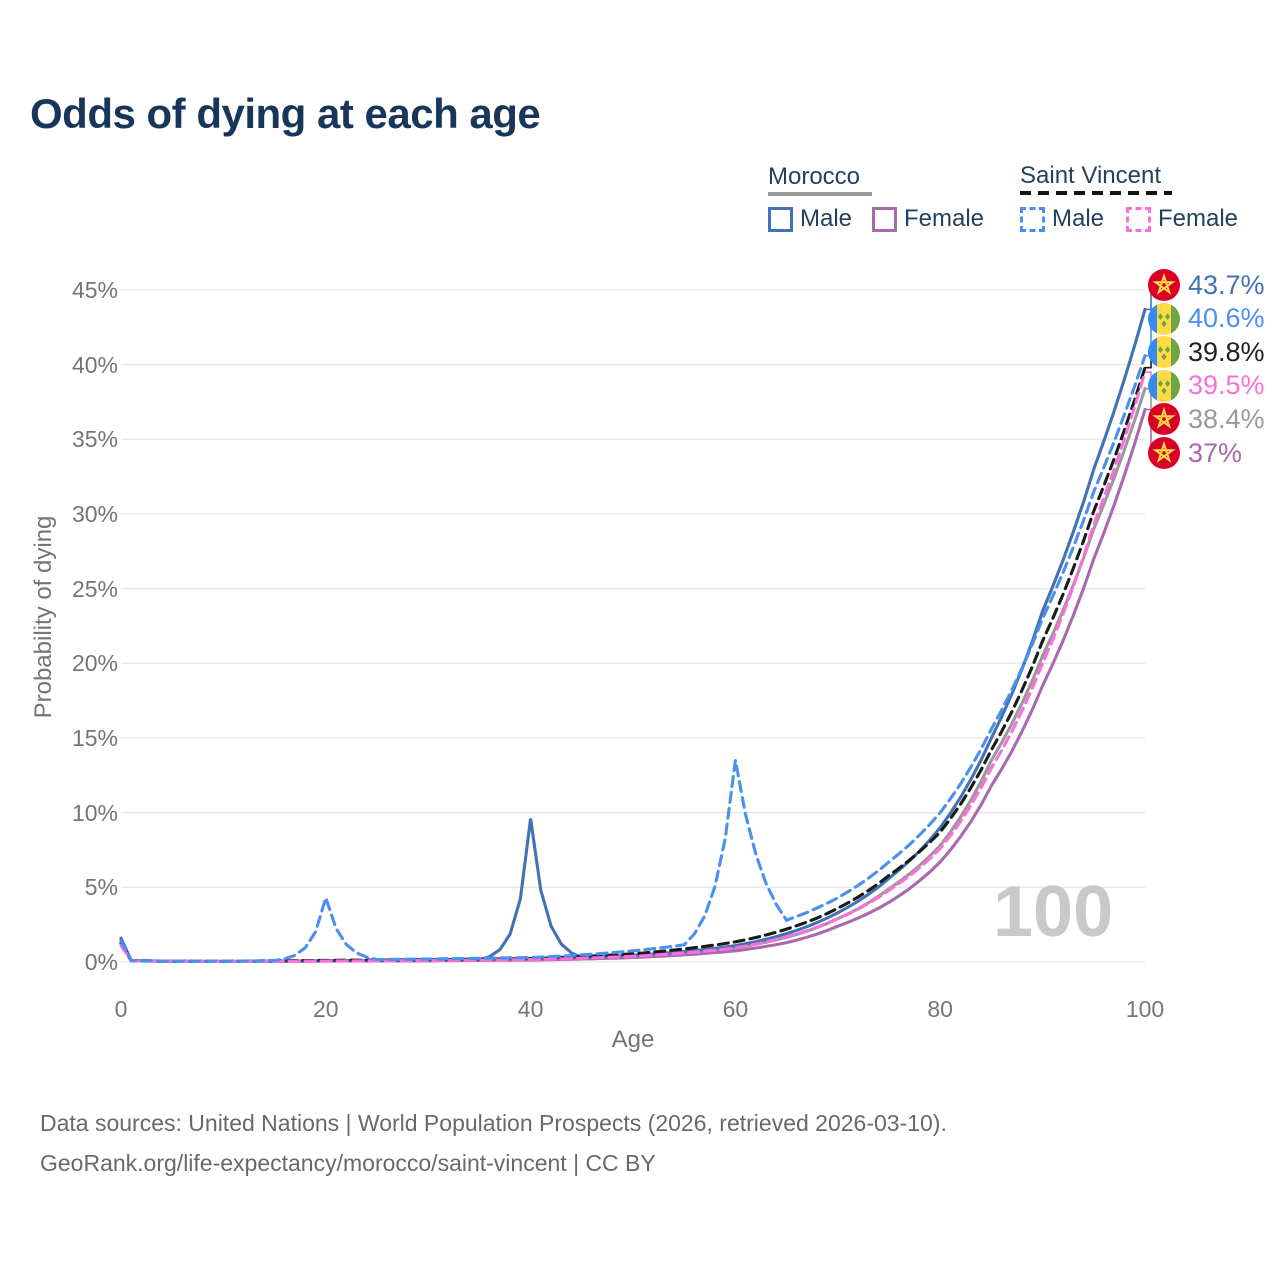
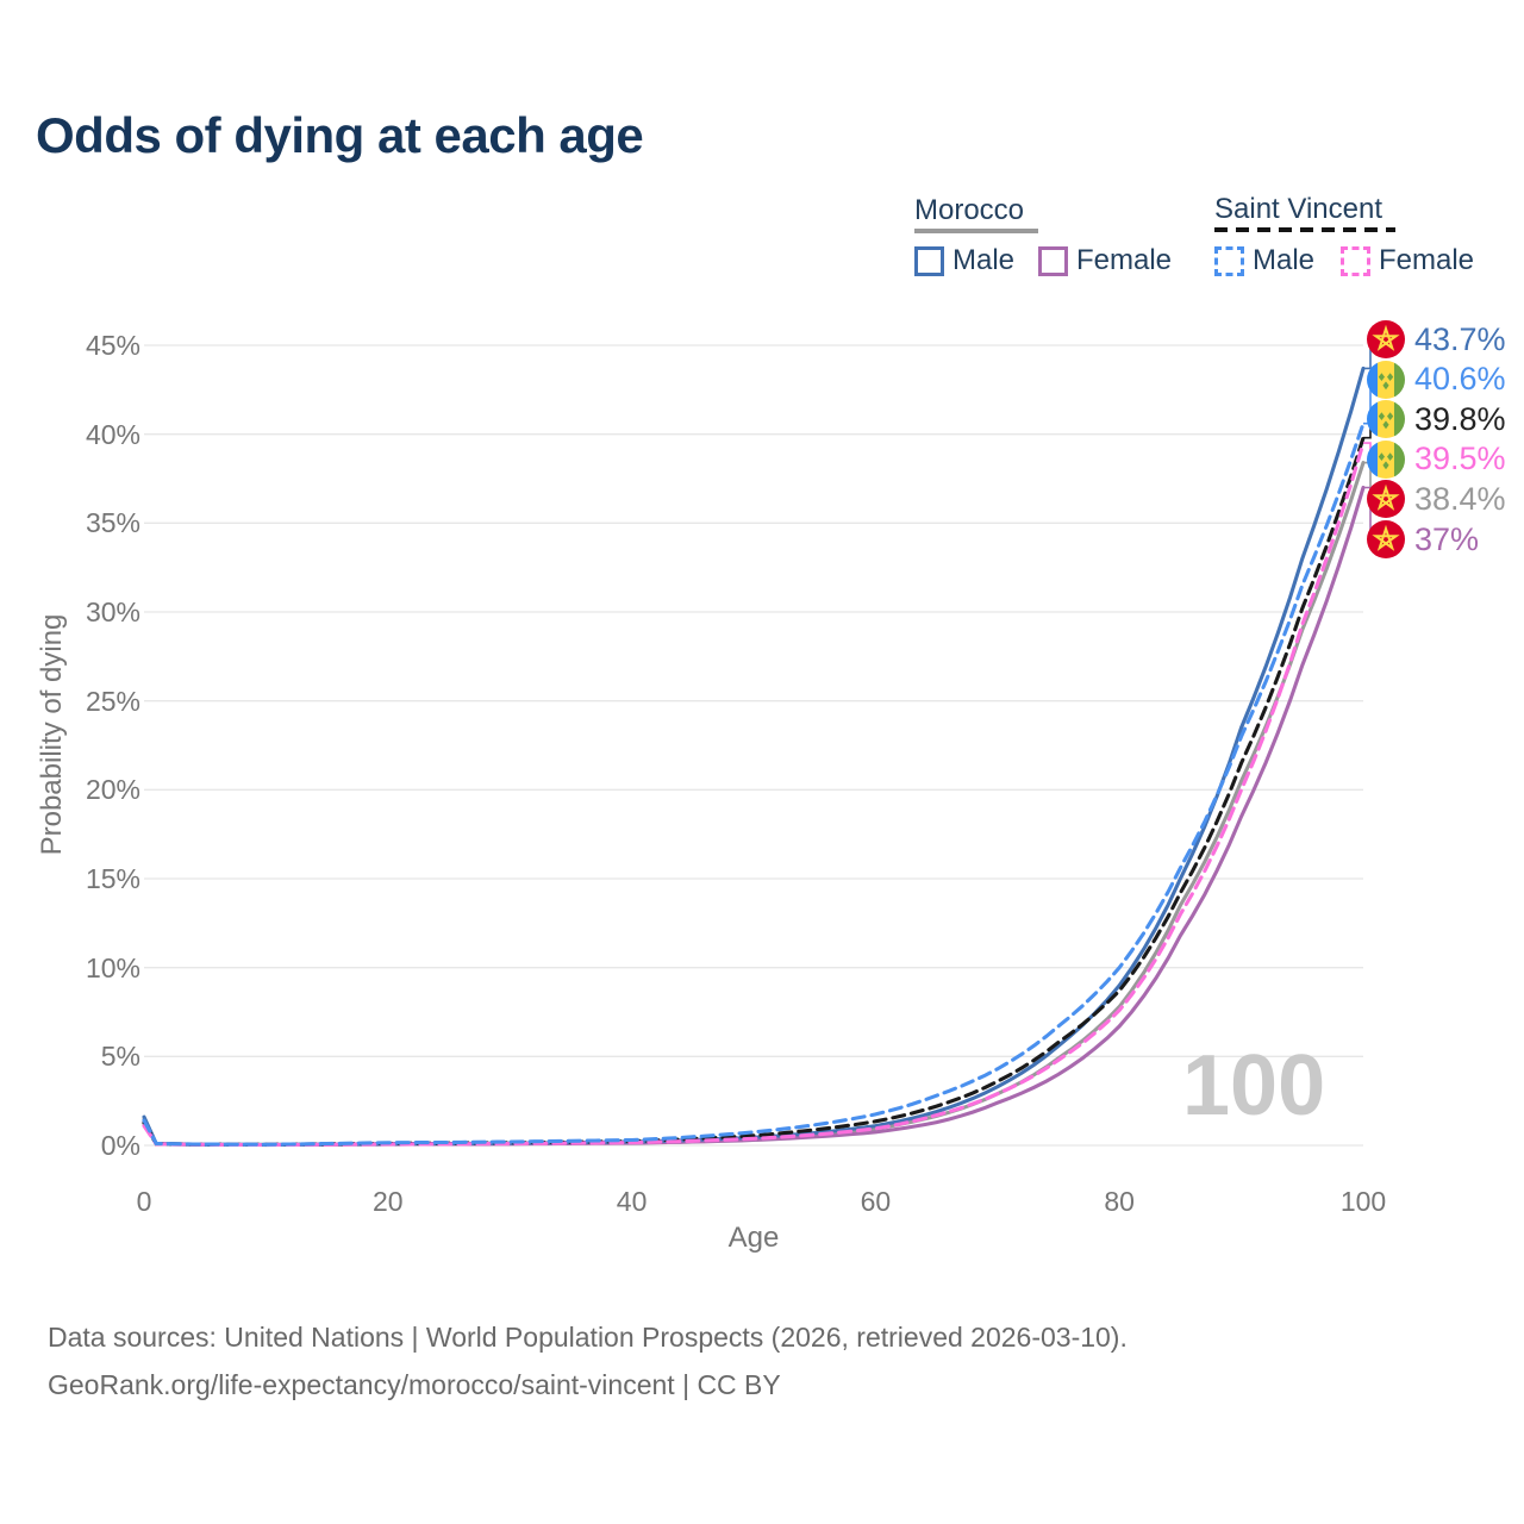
Saint Vincent Male/20: 4.3% -> 0.1%
Morocco Male/40: 9.6% -> 0.2%
Saint Vincent Male/60: 13.5% -> 1.8%
